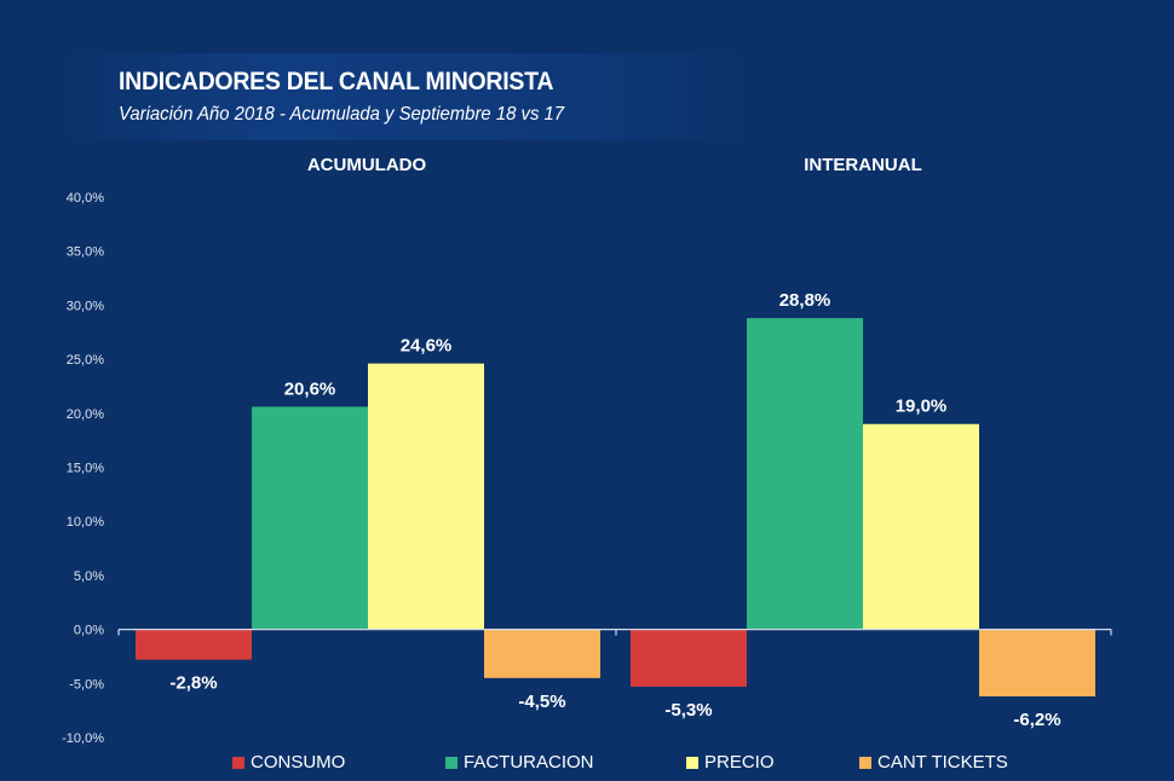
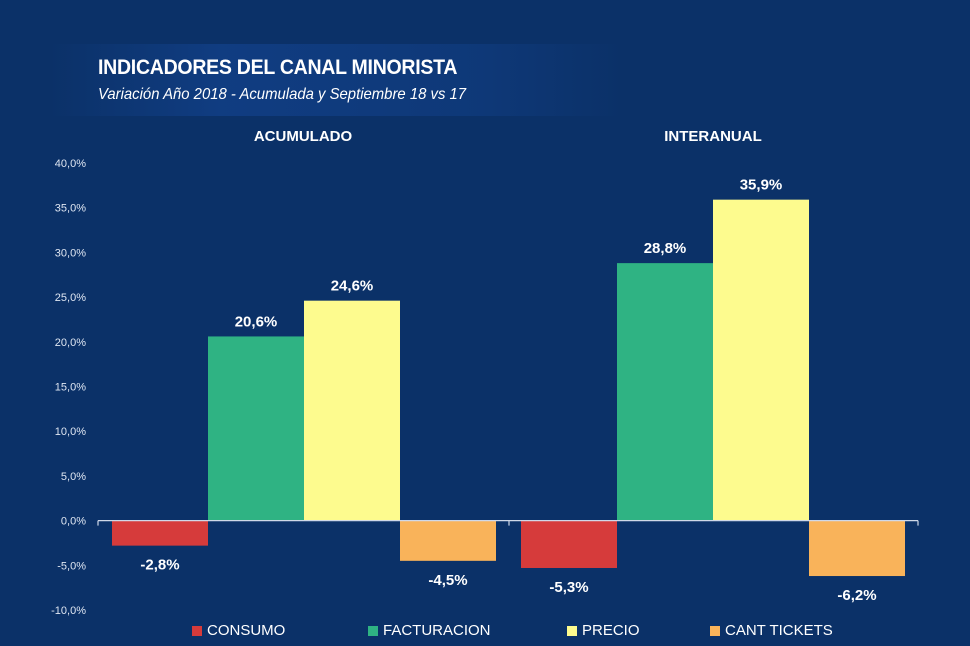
PRECIO/INTERANUAL: 19,0% -> 35,9%
